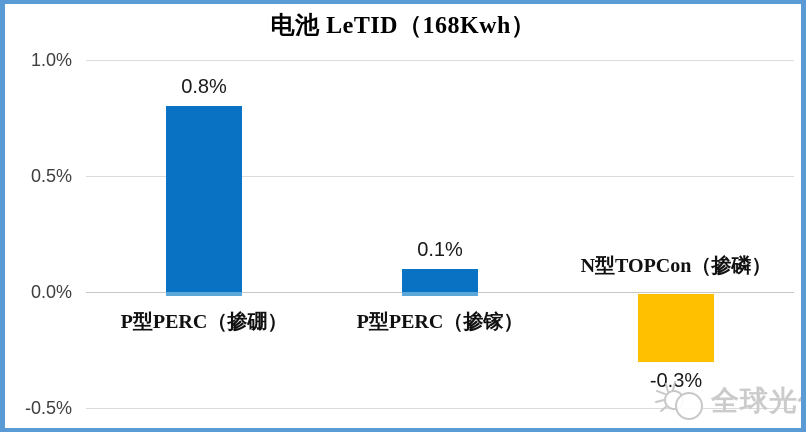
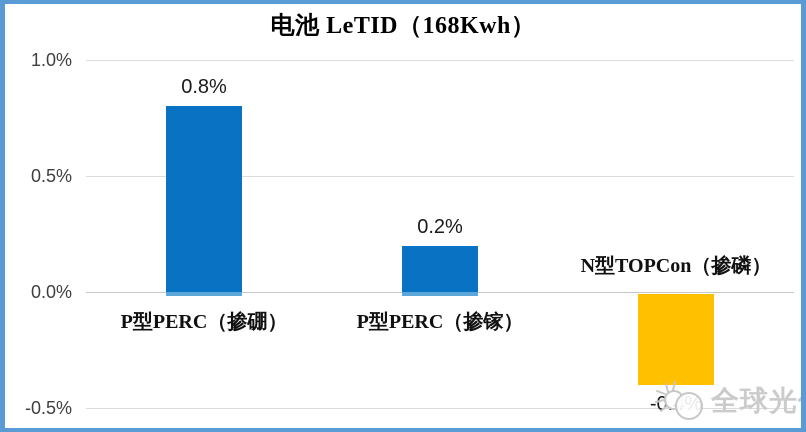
P型PERC（掺镓）: 0.1% -> 0.2%
N型TOPCon（掺磷）: -0.3% -> -0.4%
